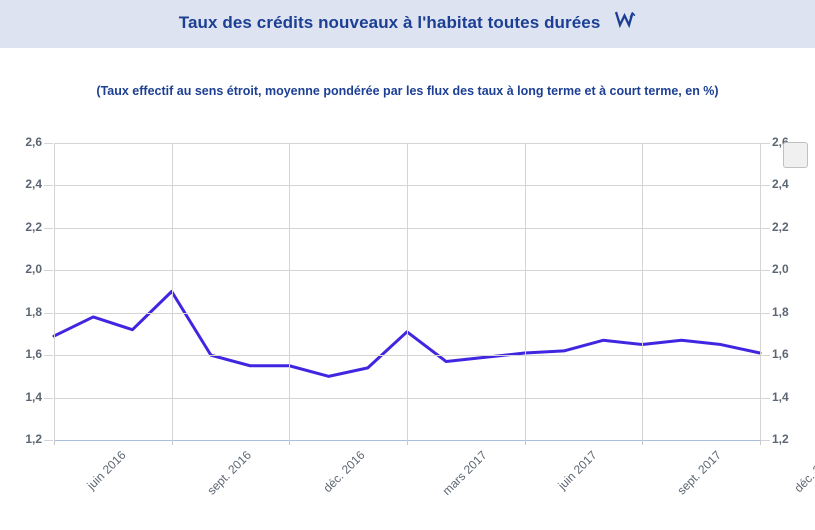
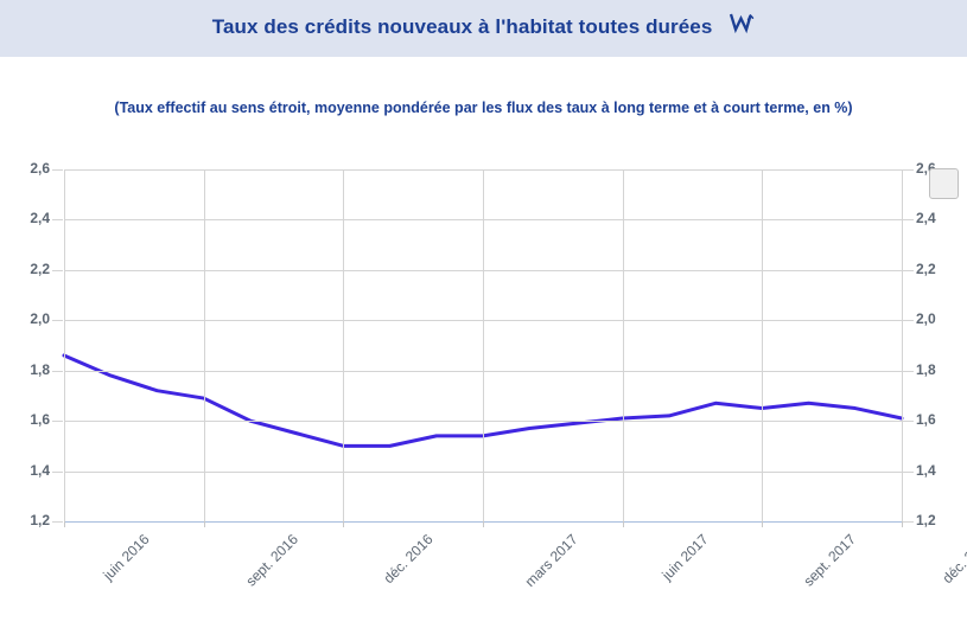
juin 2016: 1,69 -> 1,86
sept. 2016: 1,90 -> 1,69
déc. 2016: 1,55 -> 1,50
mars 2017: 1,71 -> 1,54
